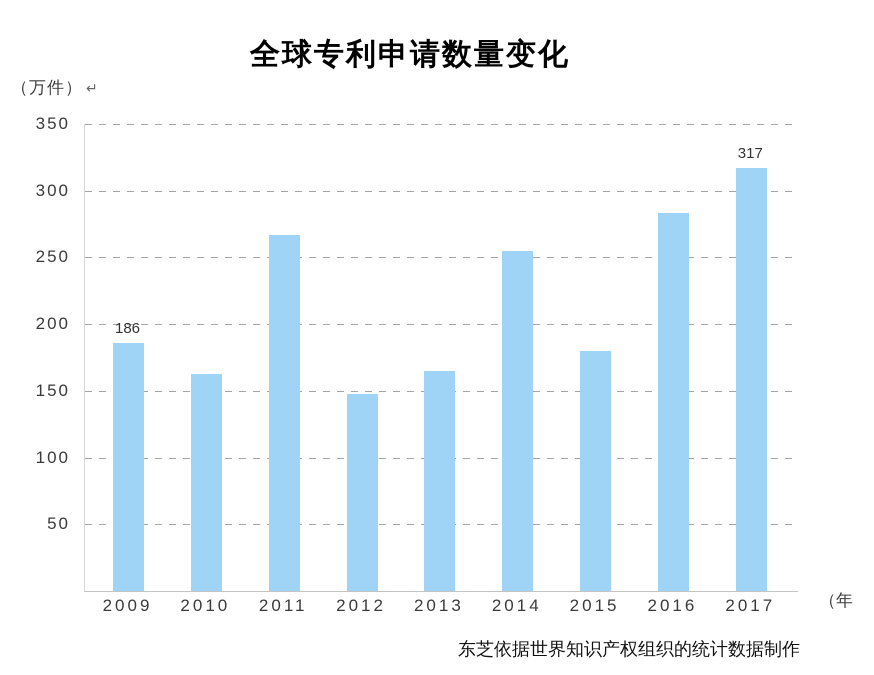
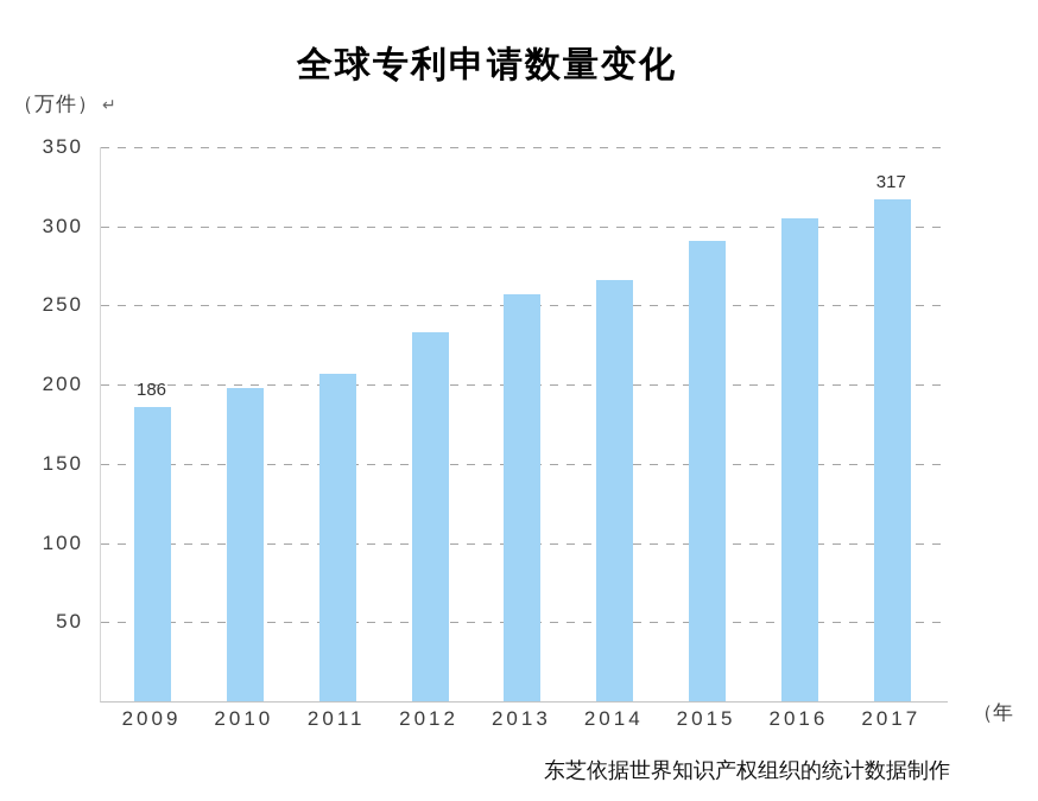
2010: 163 -> 198
2011: 267 -> 207
2012: 148 -> 233
2013: 165 -> 257
2014: 255 -> 266
2015: 180 -> 291
2016: 283 -> 305
